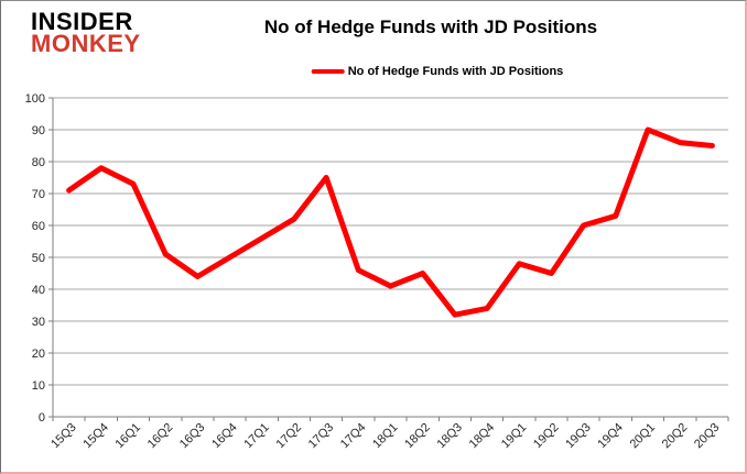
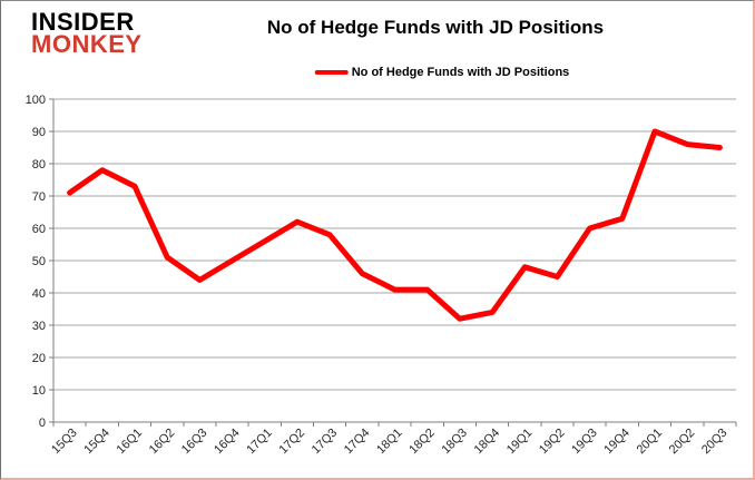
17Q3: 75 -> 58
18Q2: 45 -> 41
